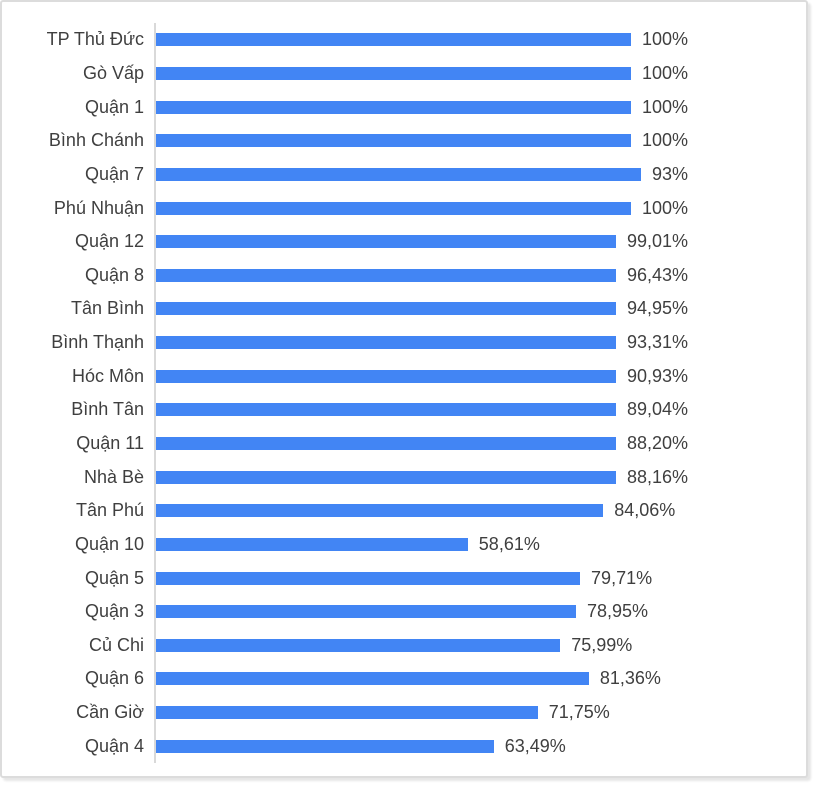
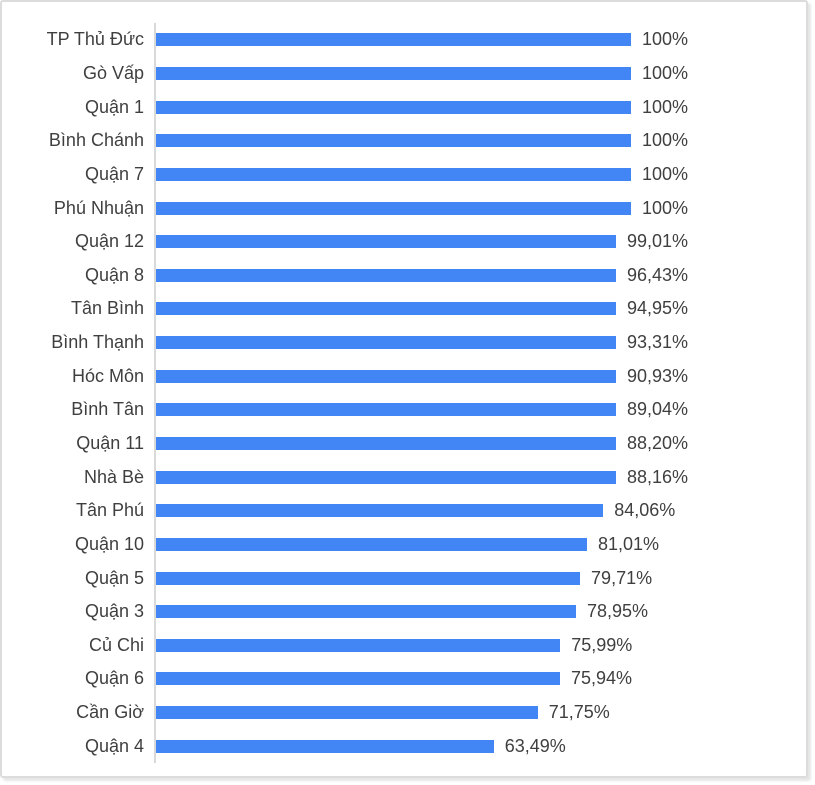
Quận 7: 93% -> 100%
Quận 10: 58,61% -> 81,01%
Quận 6: 81,36% -> 75,94%
